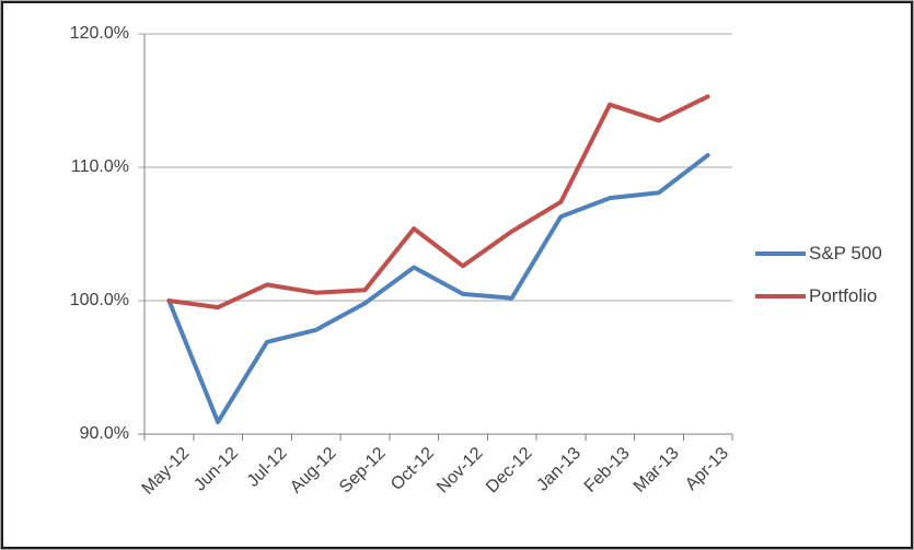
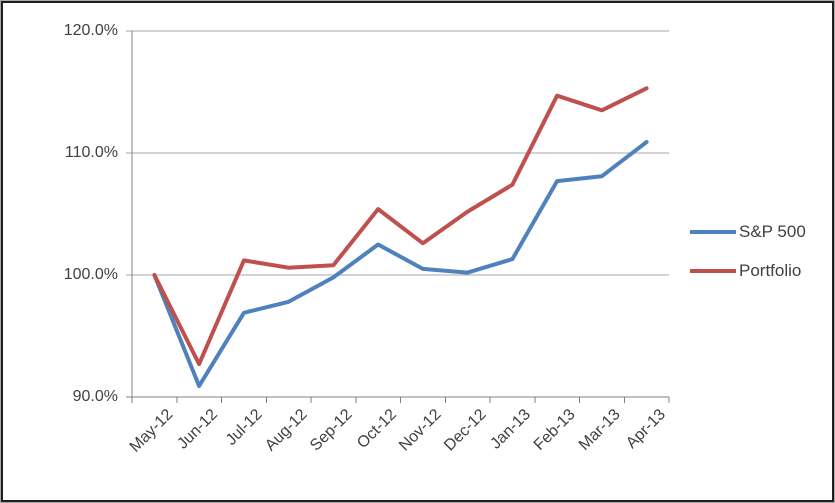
Portfolio/Jun-12: 99.5% -> 92.7%
S&P 500/Jan-13: 106.3% -> 101.3%
